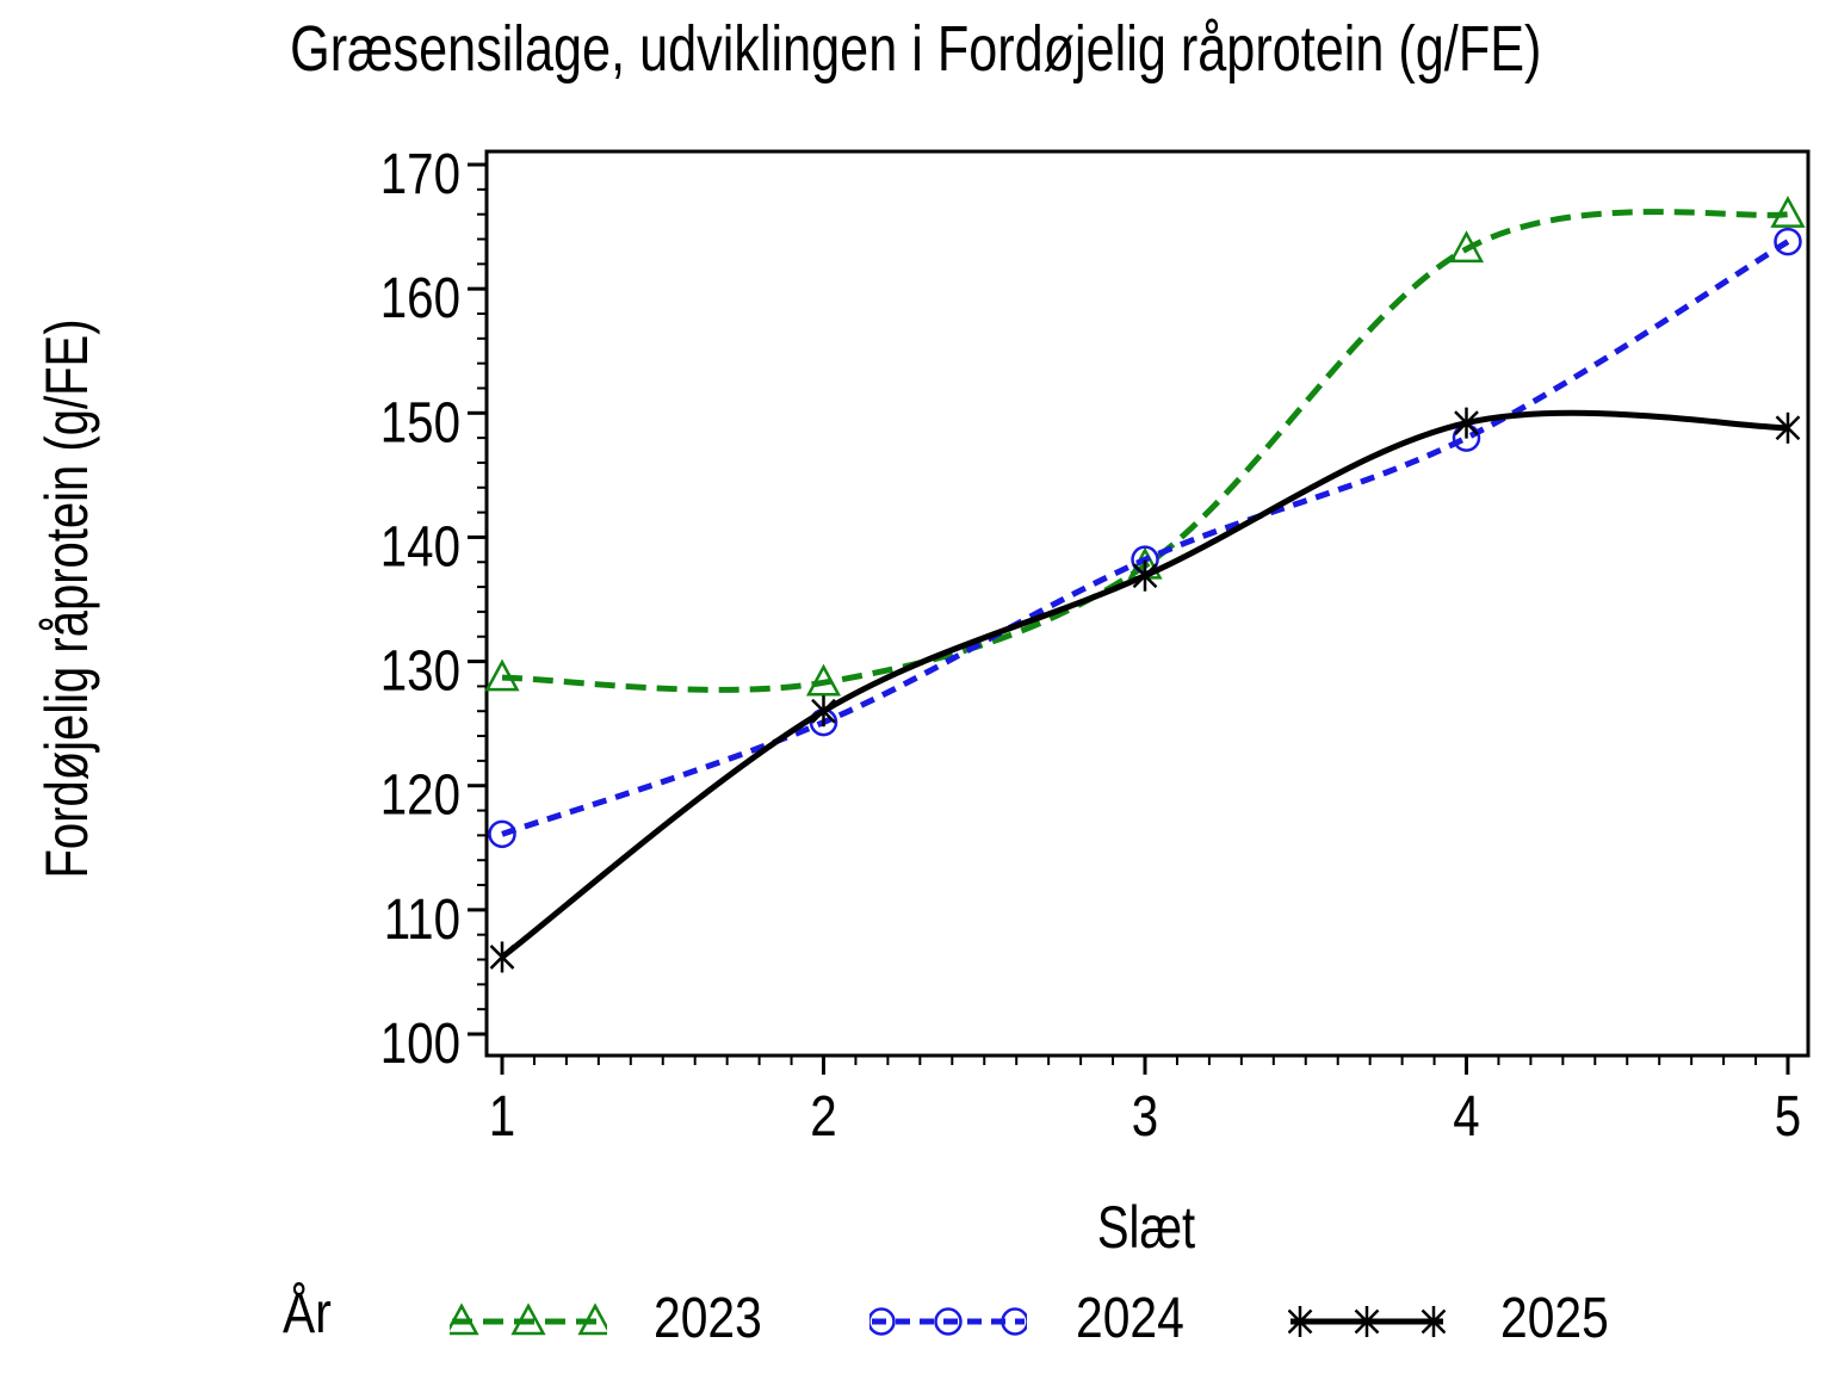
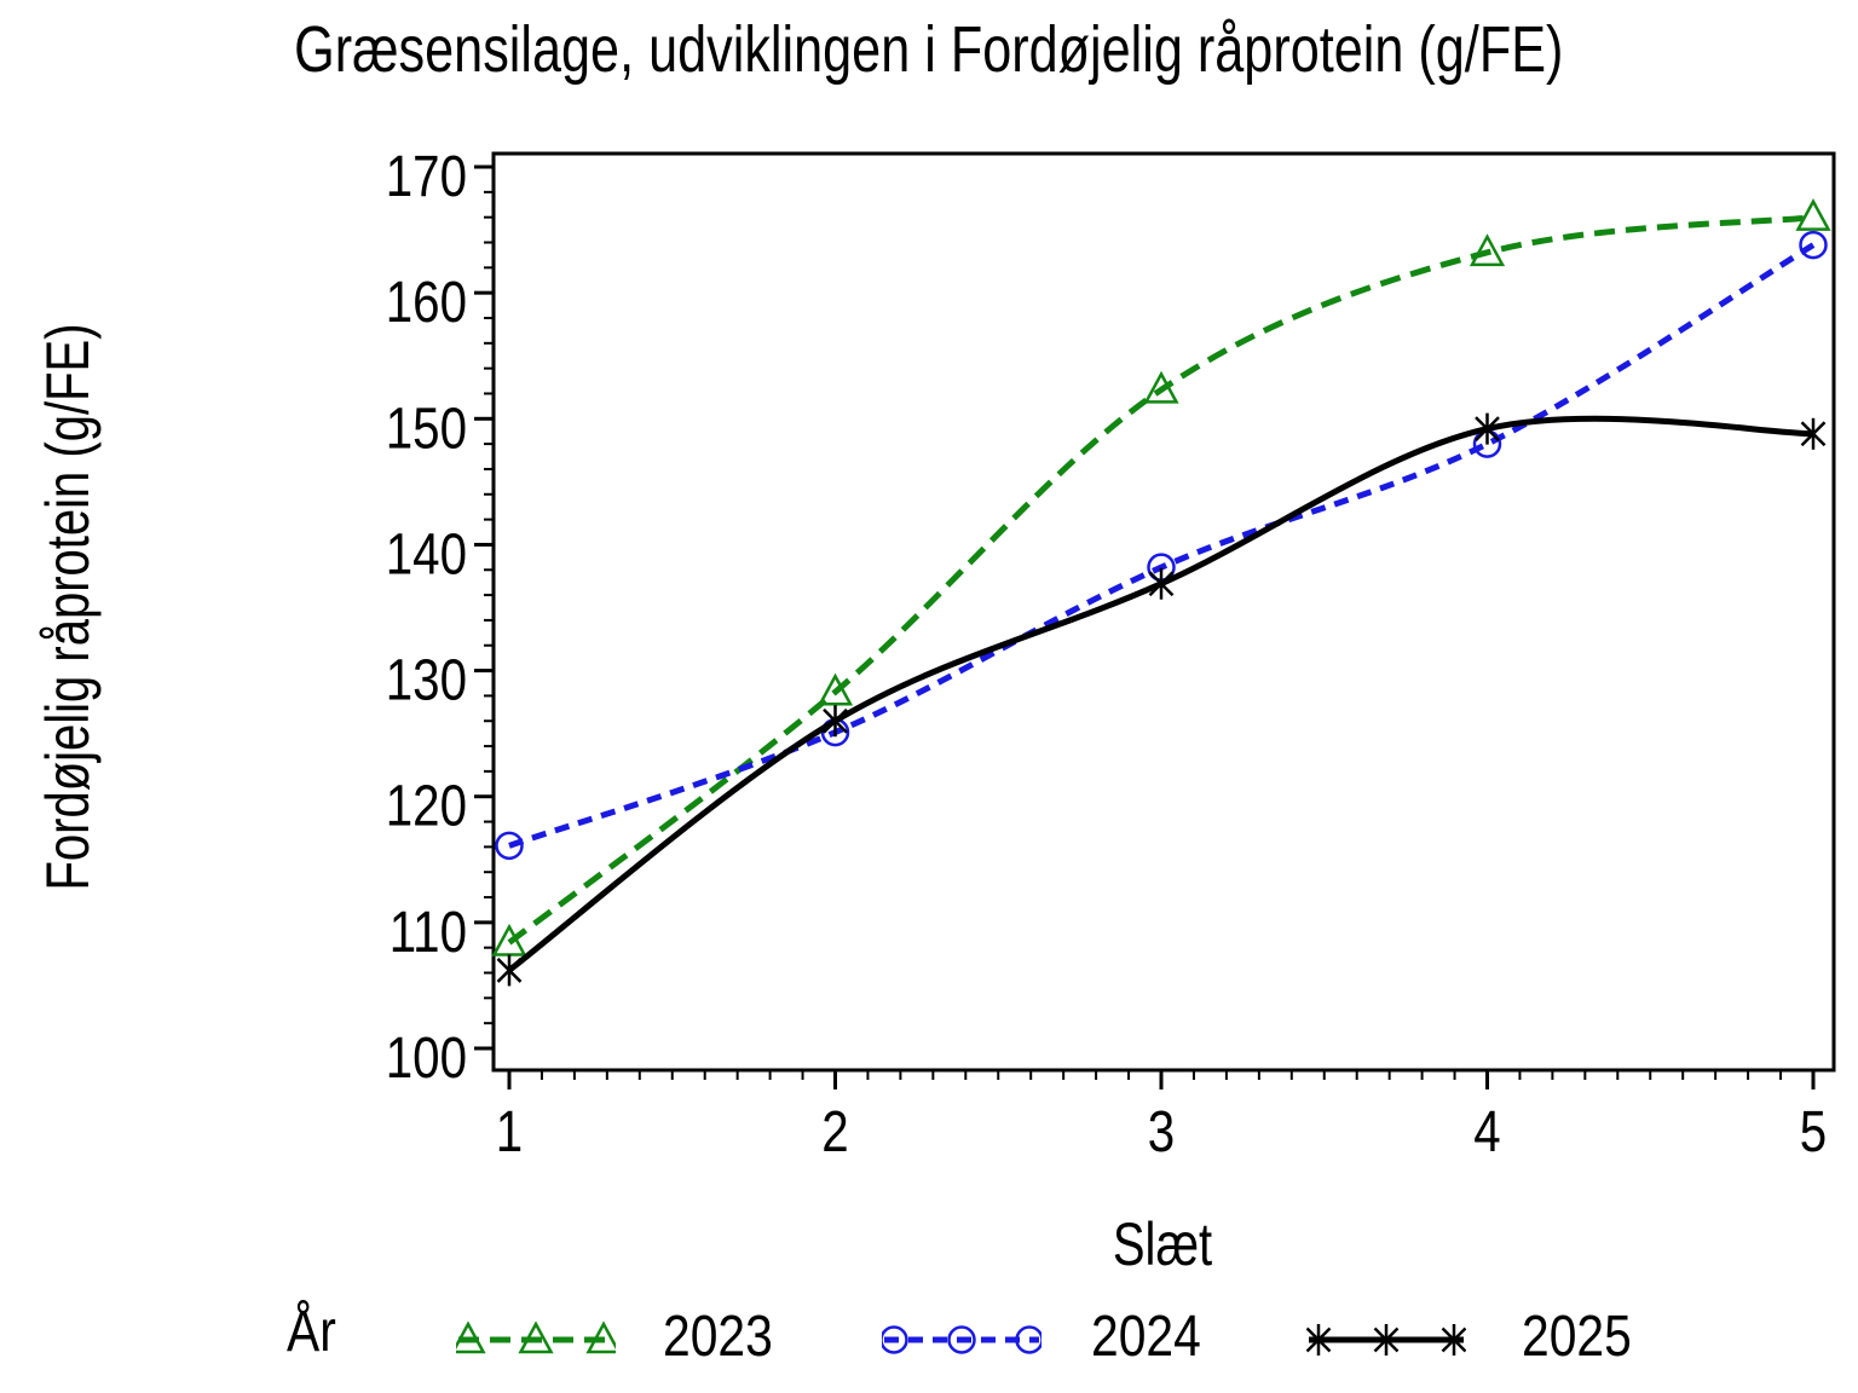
2023/1: 128.7 -> 108.4
2023/3: 137.7 -> 152.3
